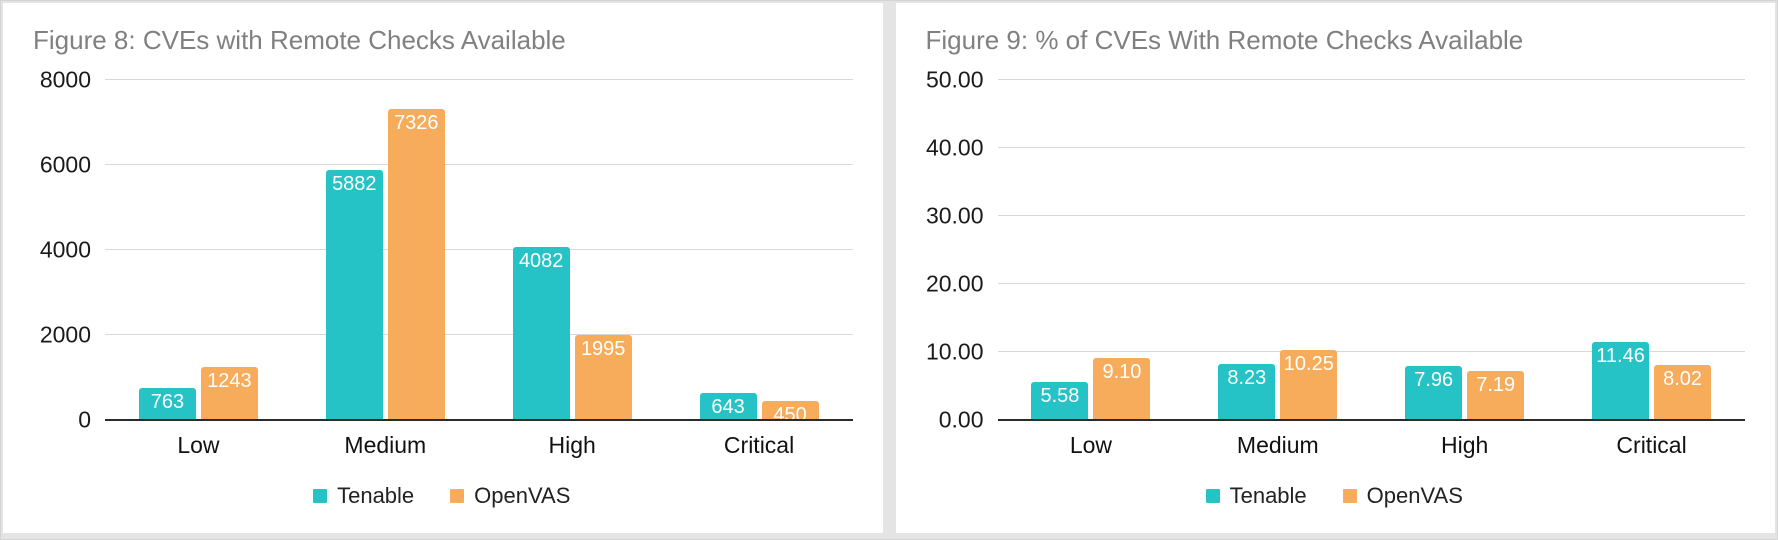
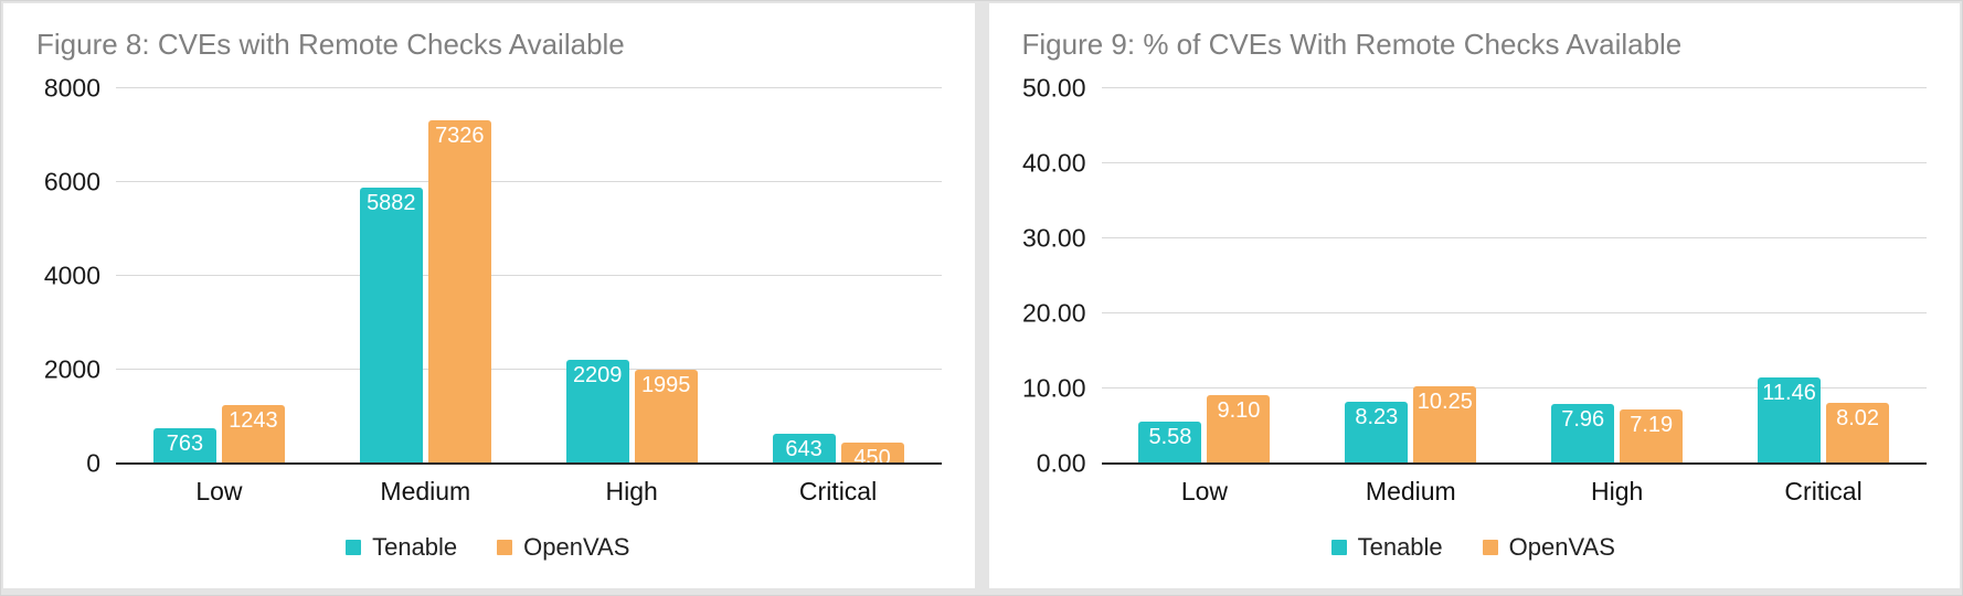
Figure 8: CVEs with Remote Checks Available/Tenable/High: 4082 -> 2209
